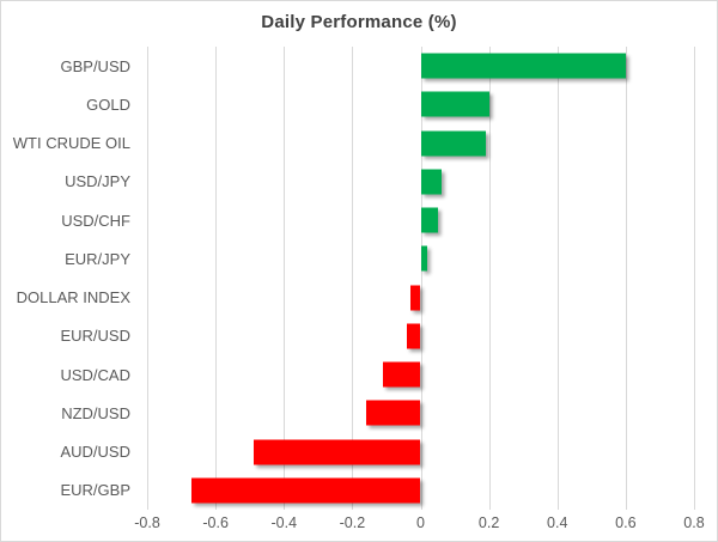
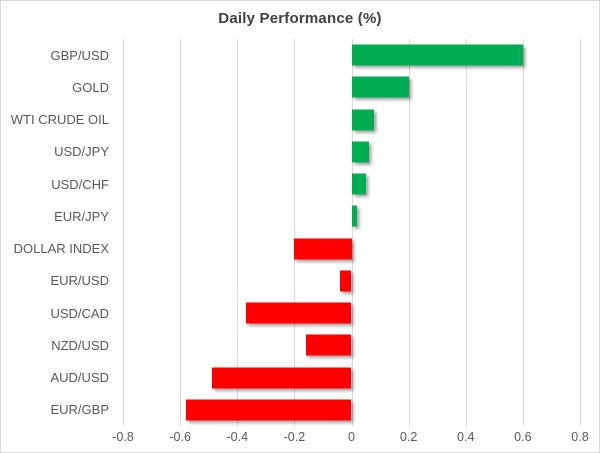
WTI CRUDE OIL: 0.19 -> 0.08
DOLLAR INDEX: -0.03 -> -0.20
USD/CAD: -0.11 -> -0.37
EUR/GBP: -0.67 -> -0.58
